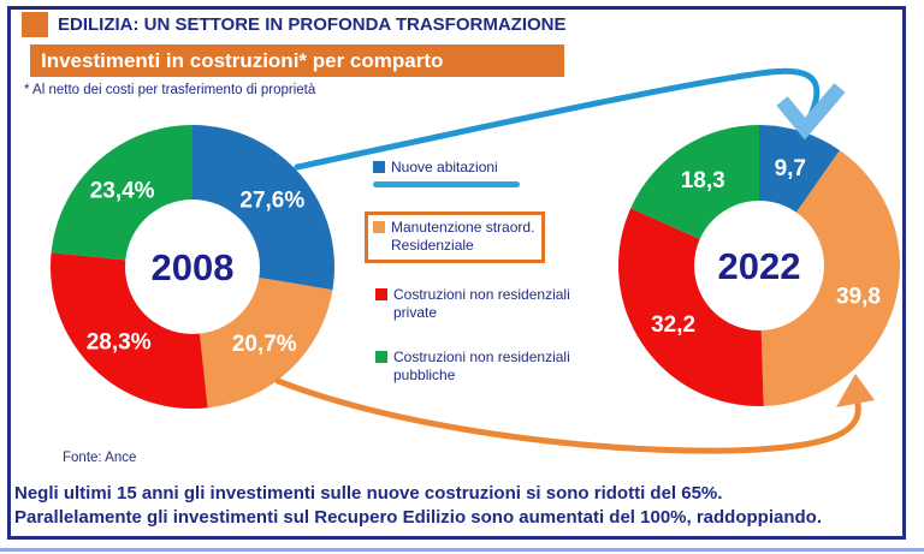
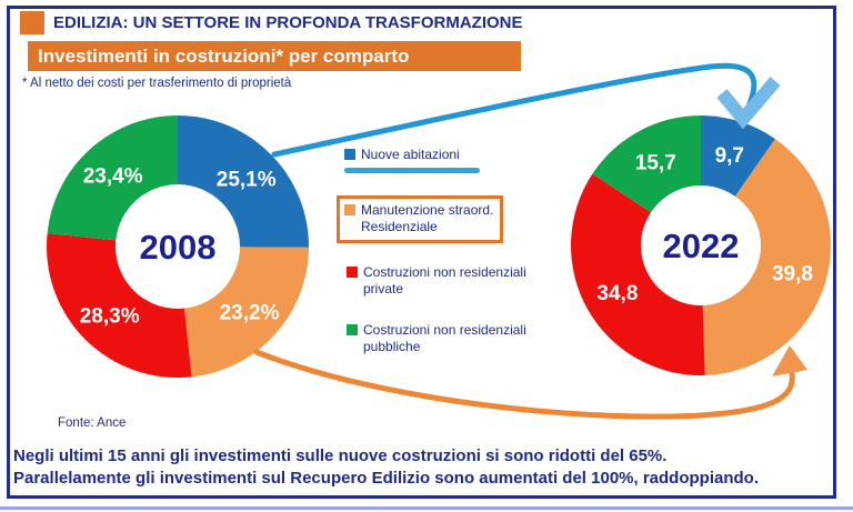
2008/Nuove abitazioni: 27,6% -> 25,1%
2008/Manutenzione straord. Residenziale: 20,7% -> 23,2%
2022/Costruzioni non residenziali private: 32,2 -> 34,8
2022/Costruzioni non residenziali pubbliche: 18,3 -> 15,7
